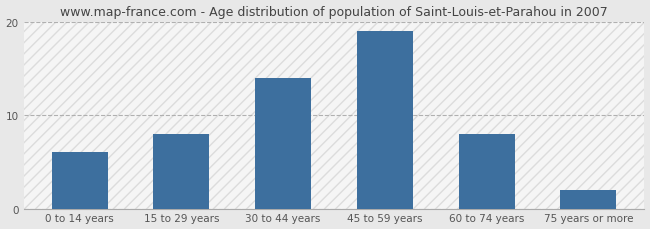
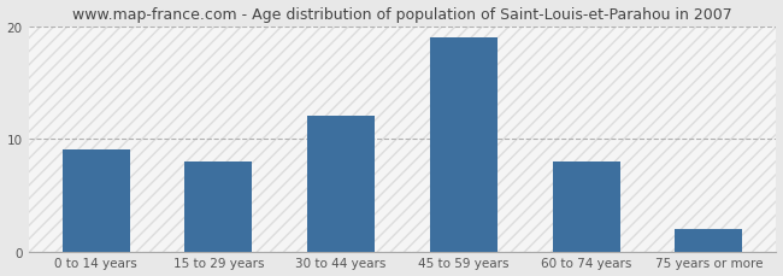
0 to 14 years: 6 -> 9
30 to 44 years: 14 -> 12
